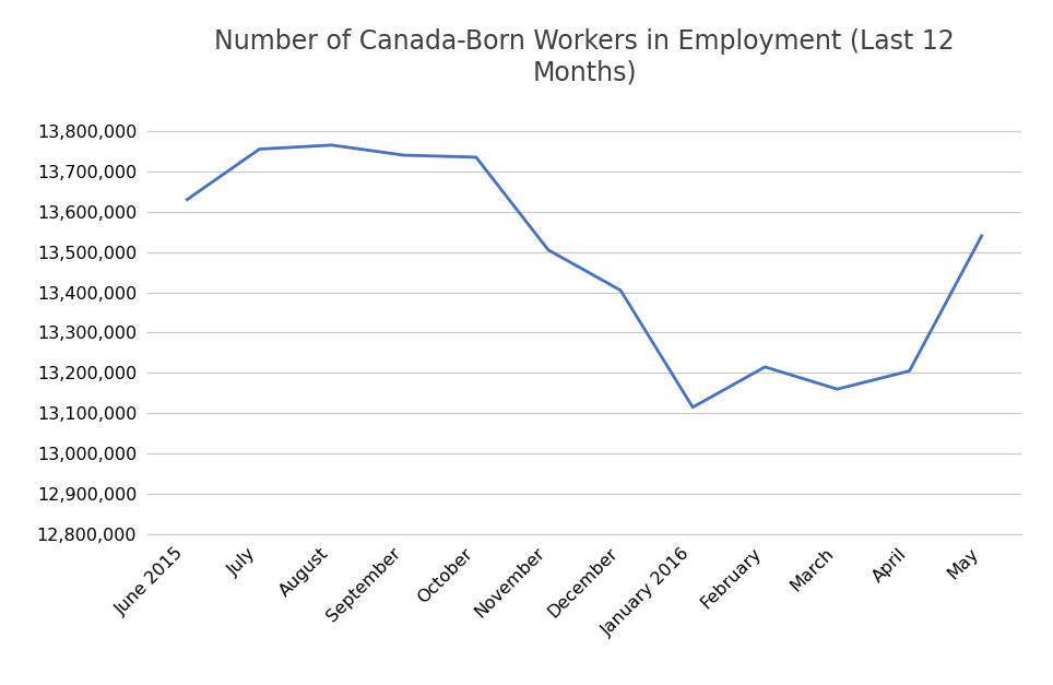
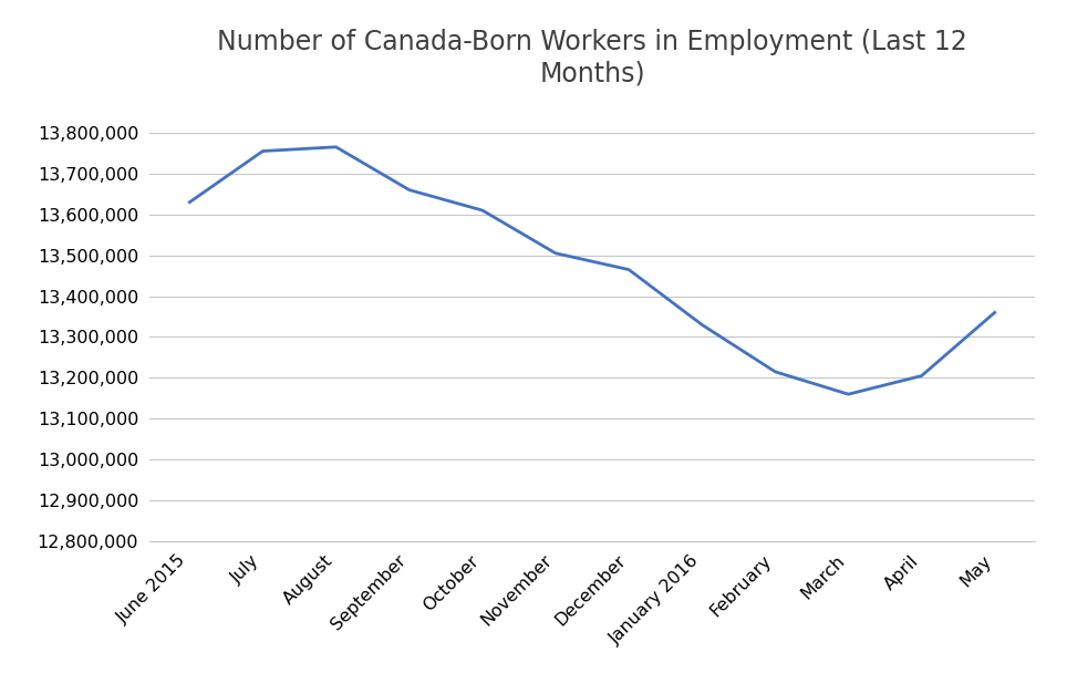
September: 13,740,000 -> 13,660,000
October: 13,735,000 -> 13,610,000
December: 13,405,000 -> 13,465,000
January 2016: 13,115,000 -> 13,330,000
May: 13,540,000 -> 13,360,000
